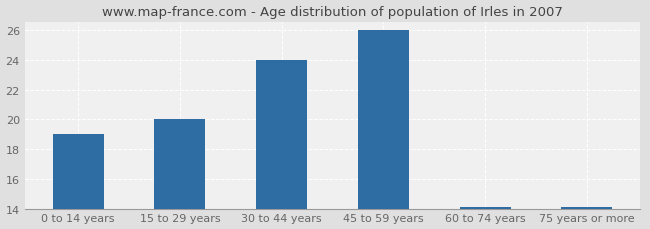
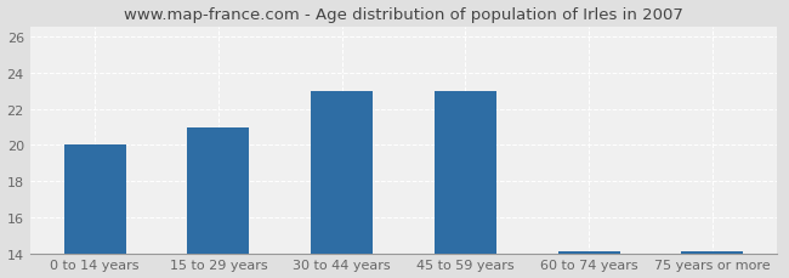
0 to 14 years: 19.0 -> 20.0
15 to 29 years: 20.0 -> 21.0
30 to 44 years: 24.0 -> 23.0
45 to 59 years: 26.0 -> 23.0
